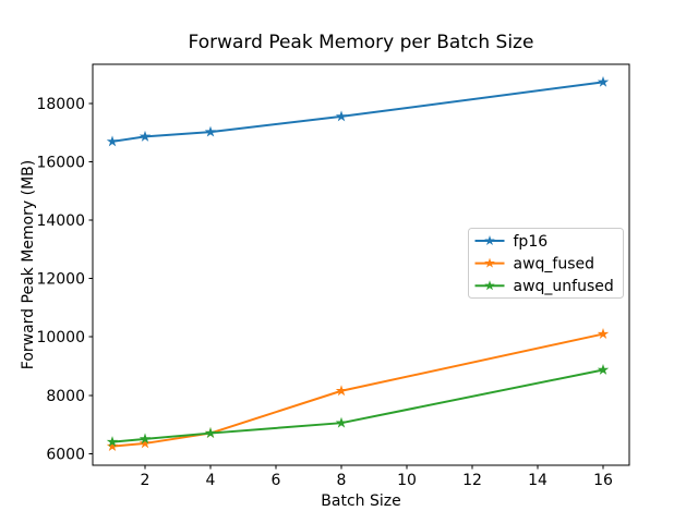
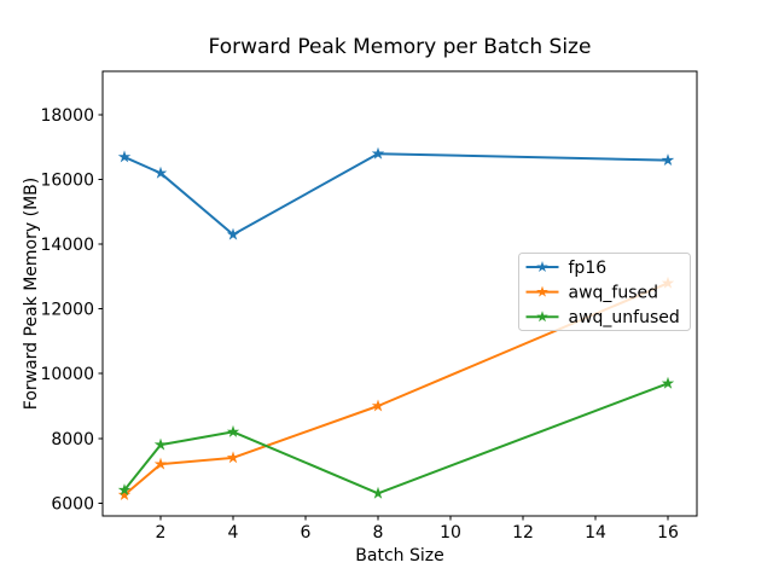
fp16/2: 16900 -> 16200
awq_fused/2: 6400 -> 7200
awq_unfused/2: 6500 -> 7800
fp16/4: 17000 -> 14300
awq_fused/4: 6700 -> 7400
awq_unfused/4: 6700 -> 8200
fp16/8: 17600 -> 16800
awq_fused/8: 8200 -> 9000
awq_unfused/8: 7000 -> 6300
fp16/16: 18700 -> 16600
awq_fused/16: 10100 -> 12800
awq_unfused/16: 8900 -> 9700
